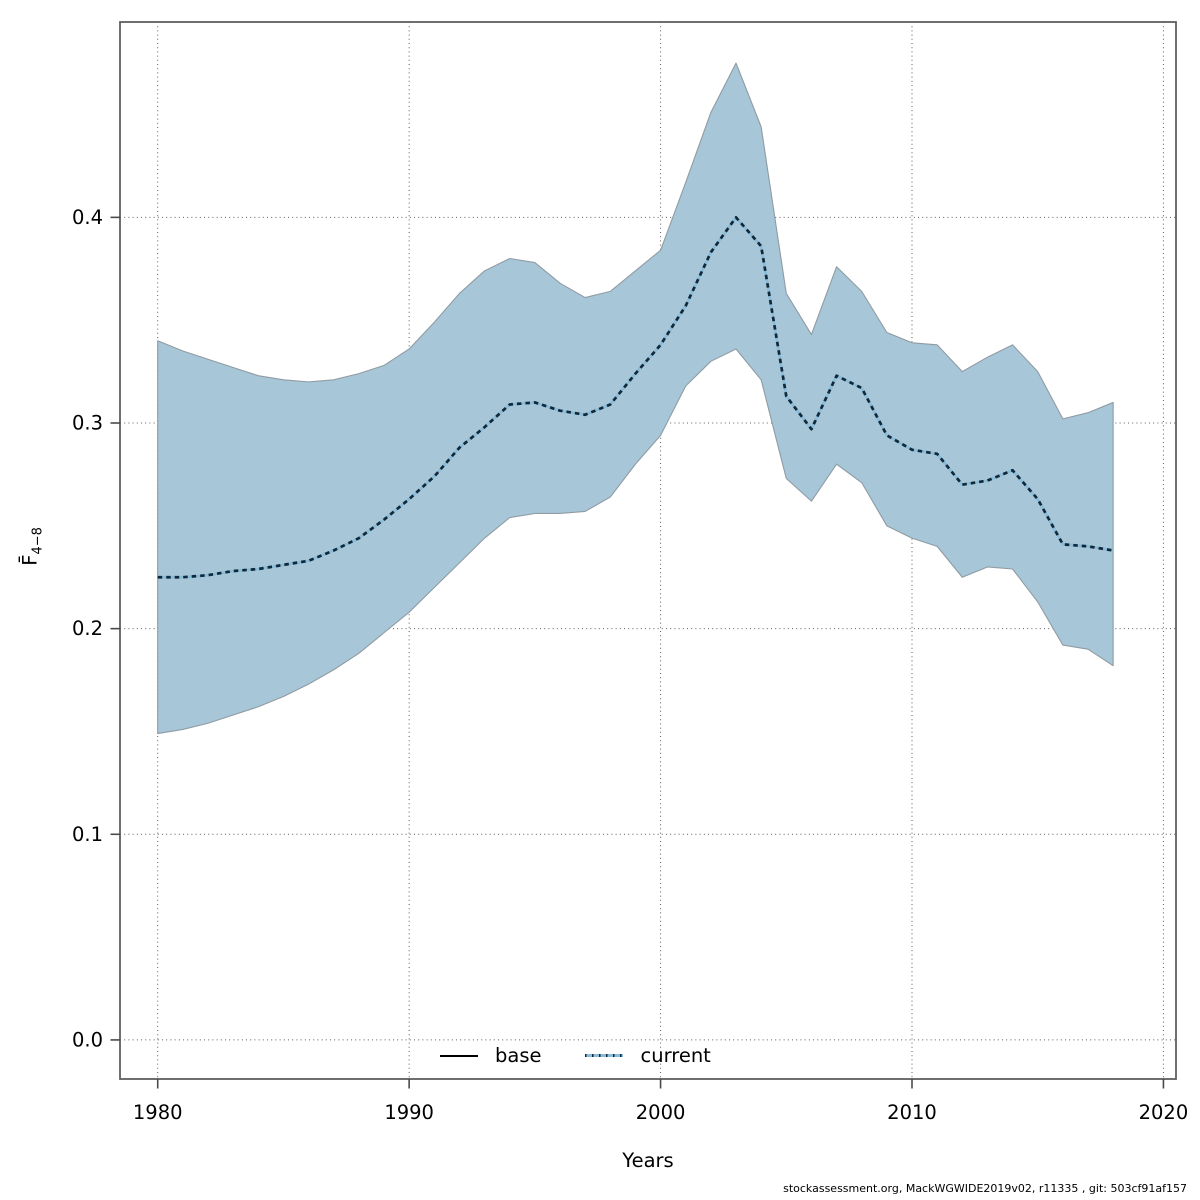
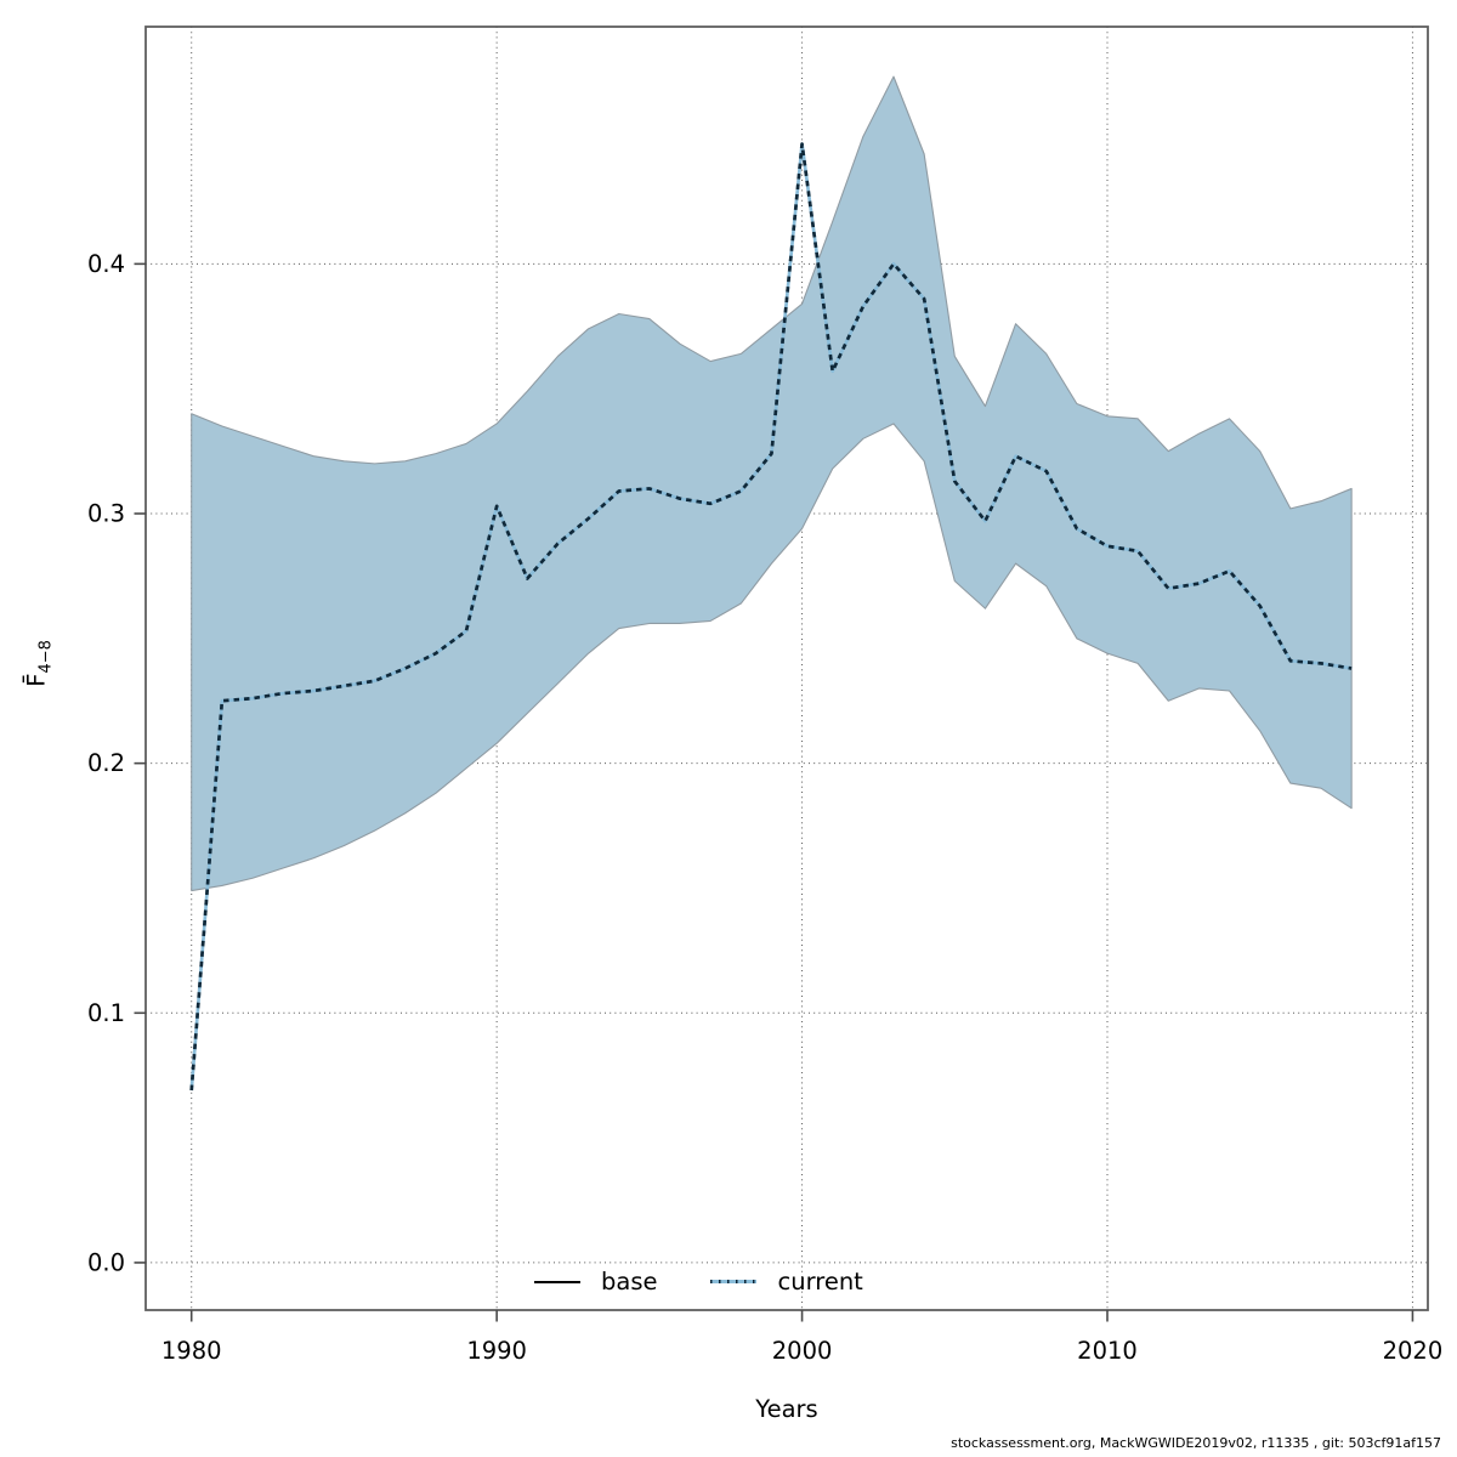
current/1980: 0.225 -> 0.069
current/1990: 0.263 -> 0.303
current/2000: 0.338 -> 0.448
